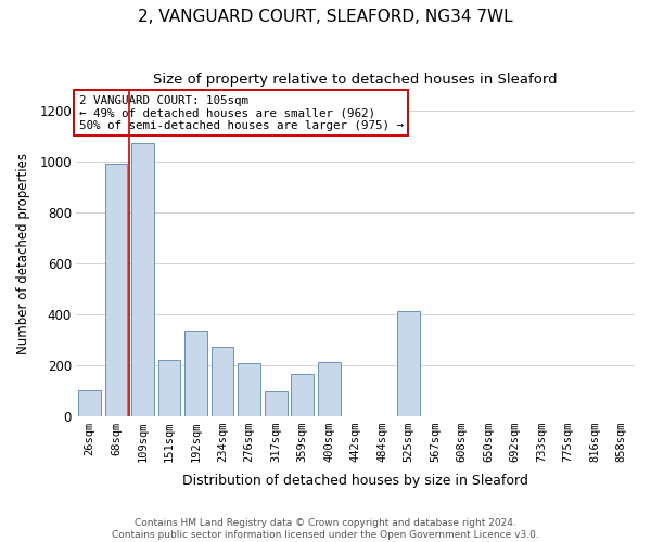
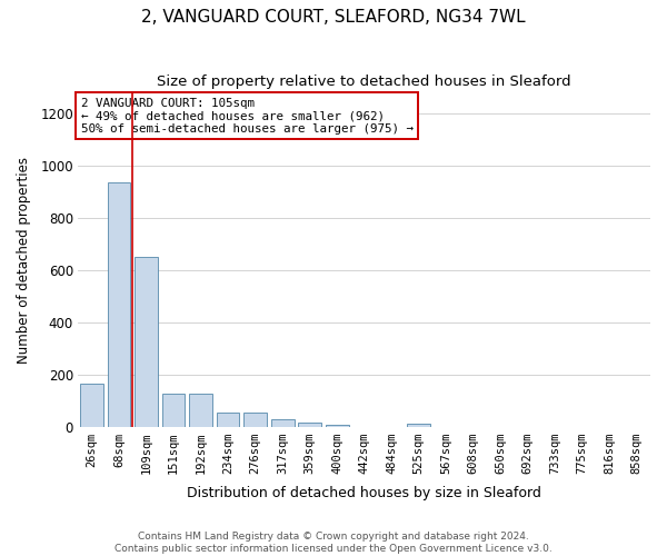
26sqm: 105 -> 165
68sqm: 990 -> 935
109sqm: 1070 -> 650
151sqm: 220 -> 130
192sqm: 335 -> 130
234sqm: 275 -> 55
276sqm: 210 -> 55
317sqm: 100 -> 30
359sqm: 165 -> 20
400sqm: 215 -> 10
525sqm: 415 -> 12
